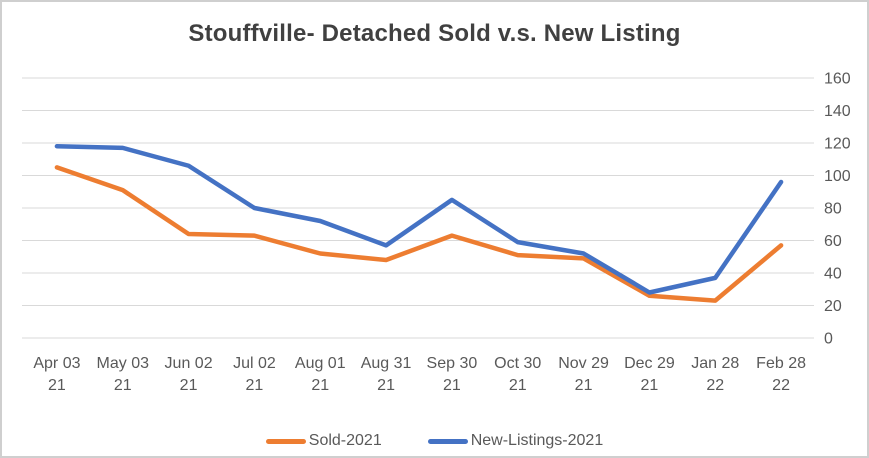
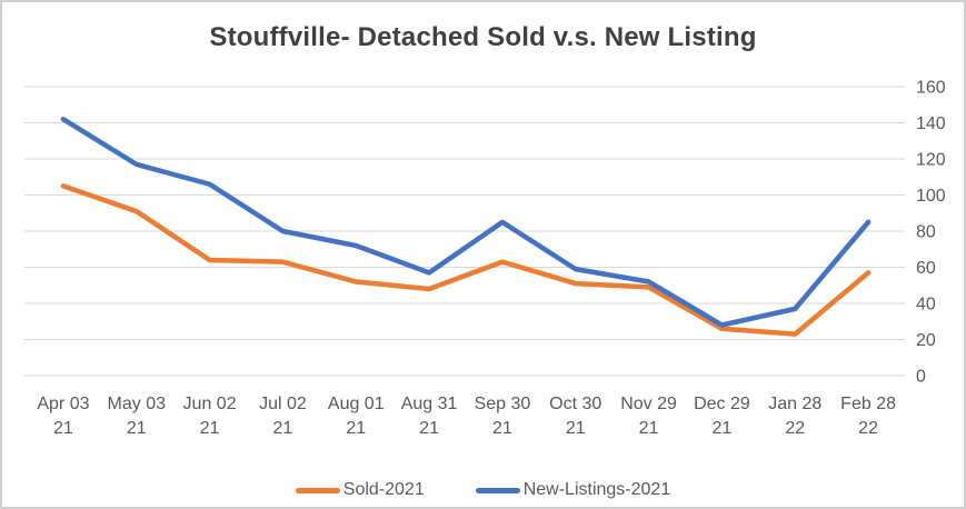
New-Listings-2021/Apr 03 21: 118 -> 142
New-Listings-2021/Feb 28 22: 96 -> 85
